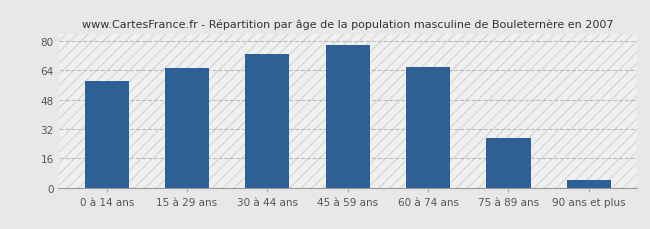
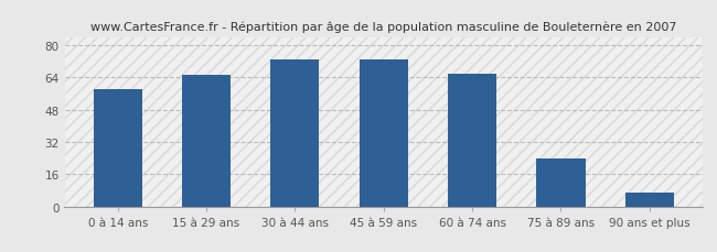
45 à 59 ans: 78 -> 73
75 à 89 ans: 27 -> 24
90 ans et plus: 4 -> 7
